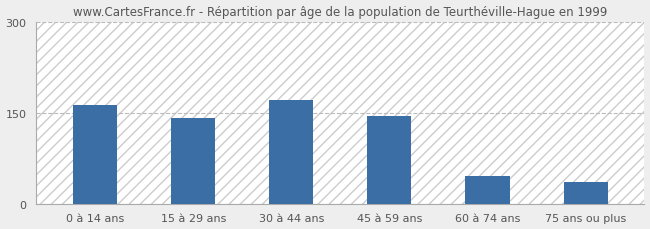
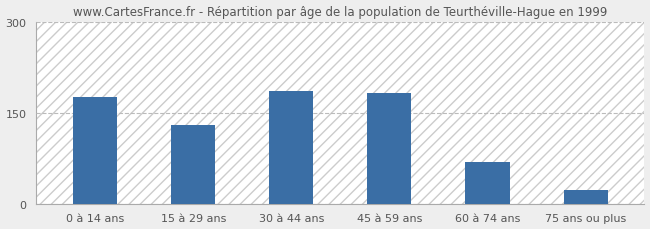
0 à 14 ans: 163 -> 176
15 à 29 ans: 141 -> 130
30 à 44 ans: 170 -> 186
45 à 59 ans: 144 -> 182
60 à 74 ans: 46 -> 68
75 ans ou plus: 36 -> 22
